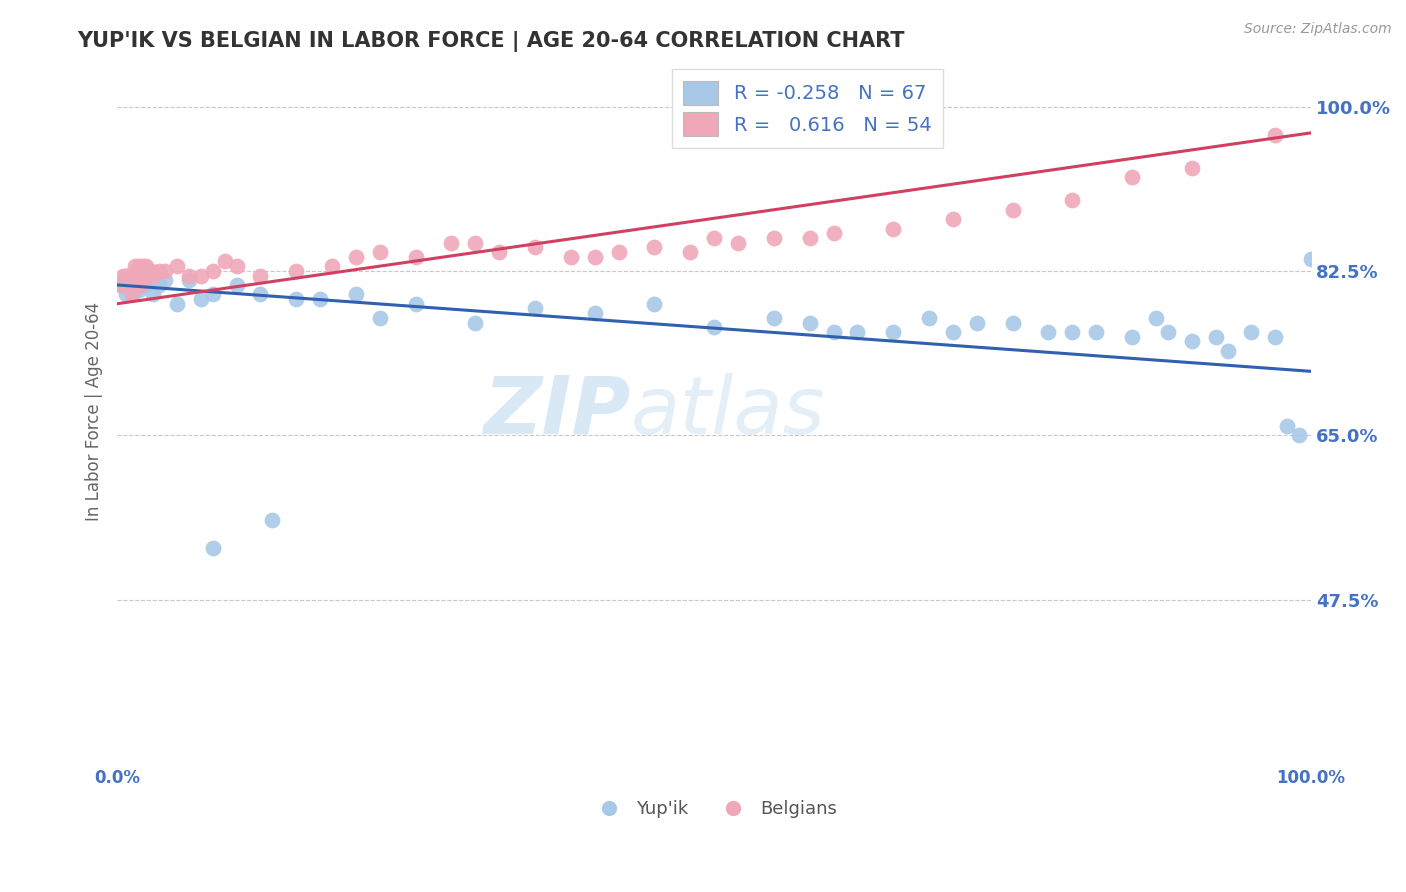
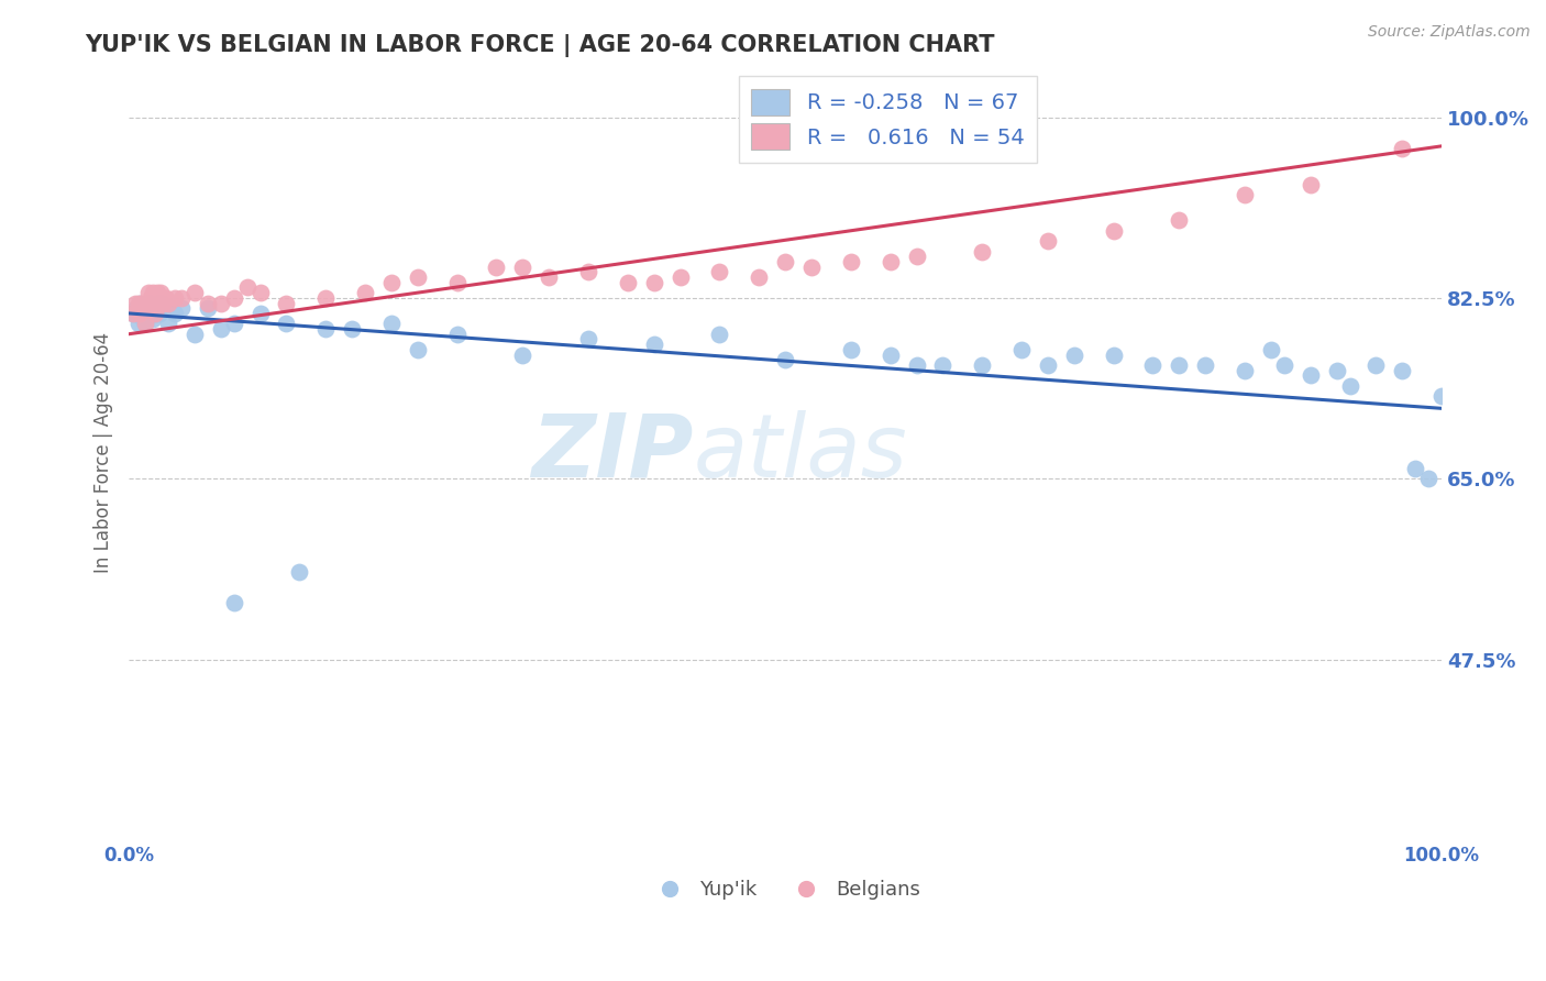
Yup'ik/100.0%: 83.8% -> 73.0%
